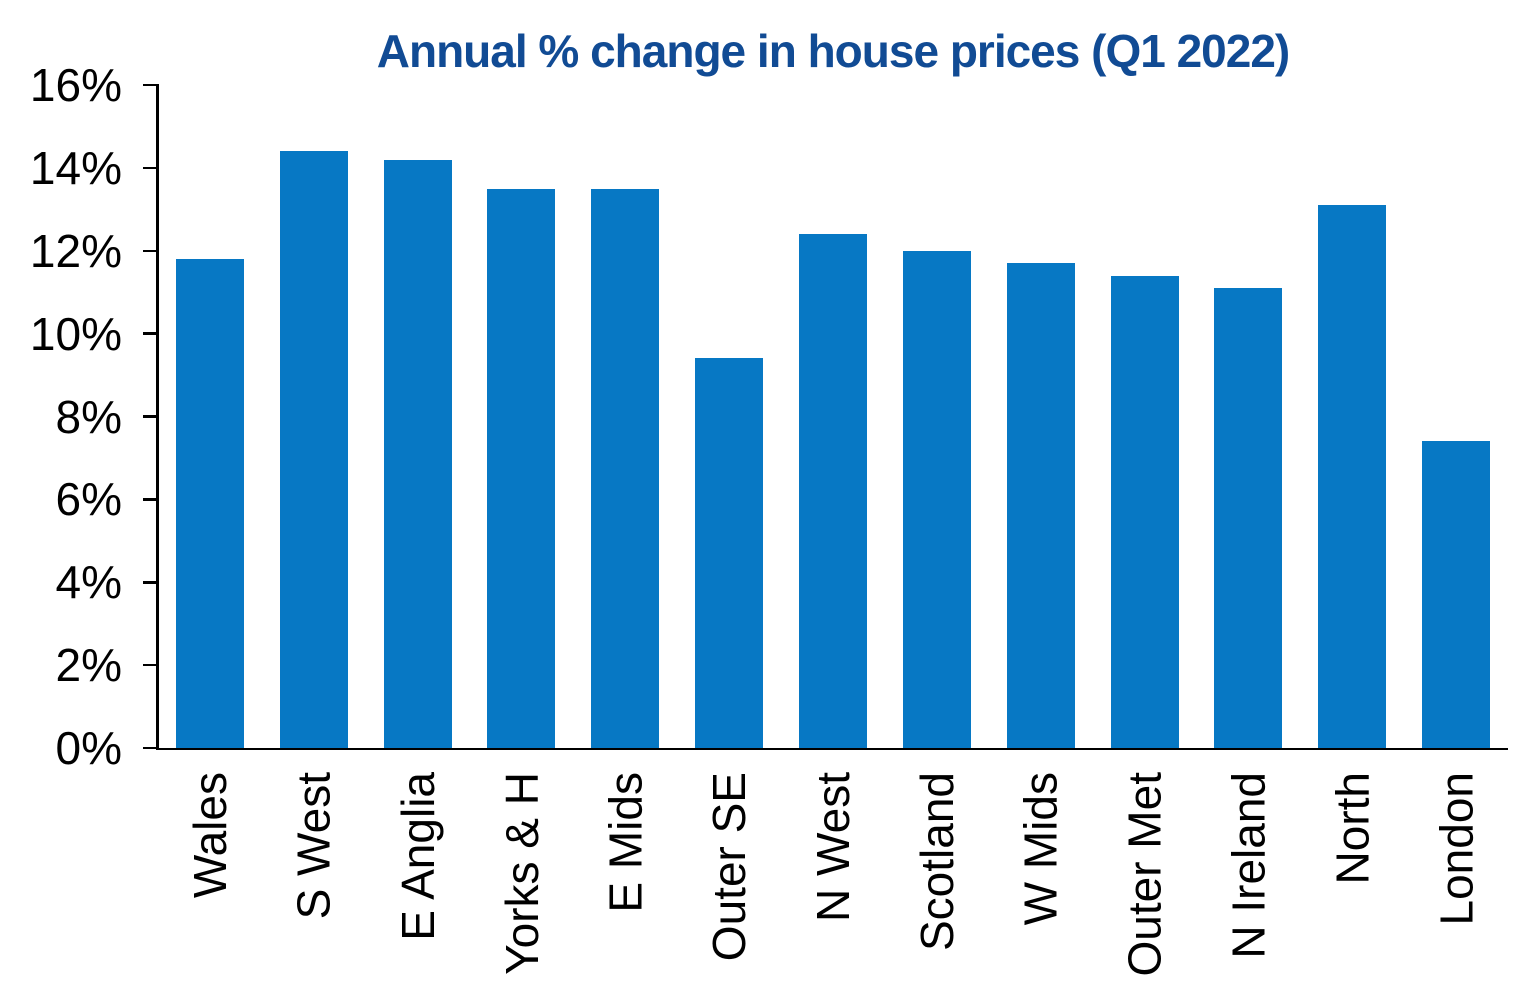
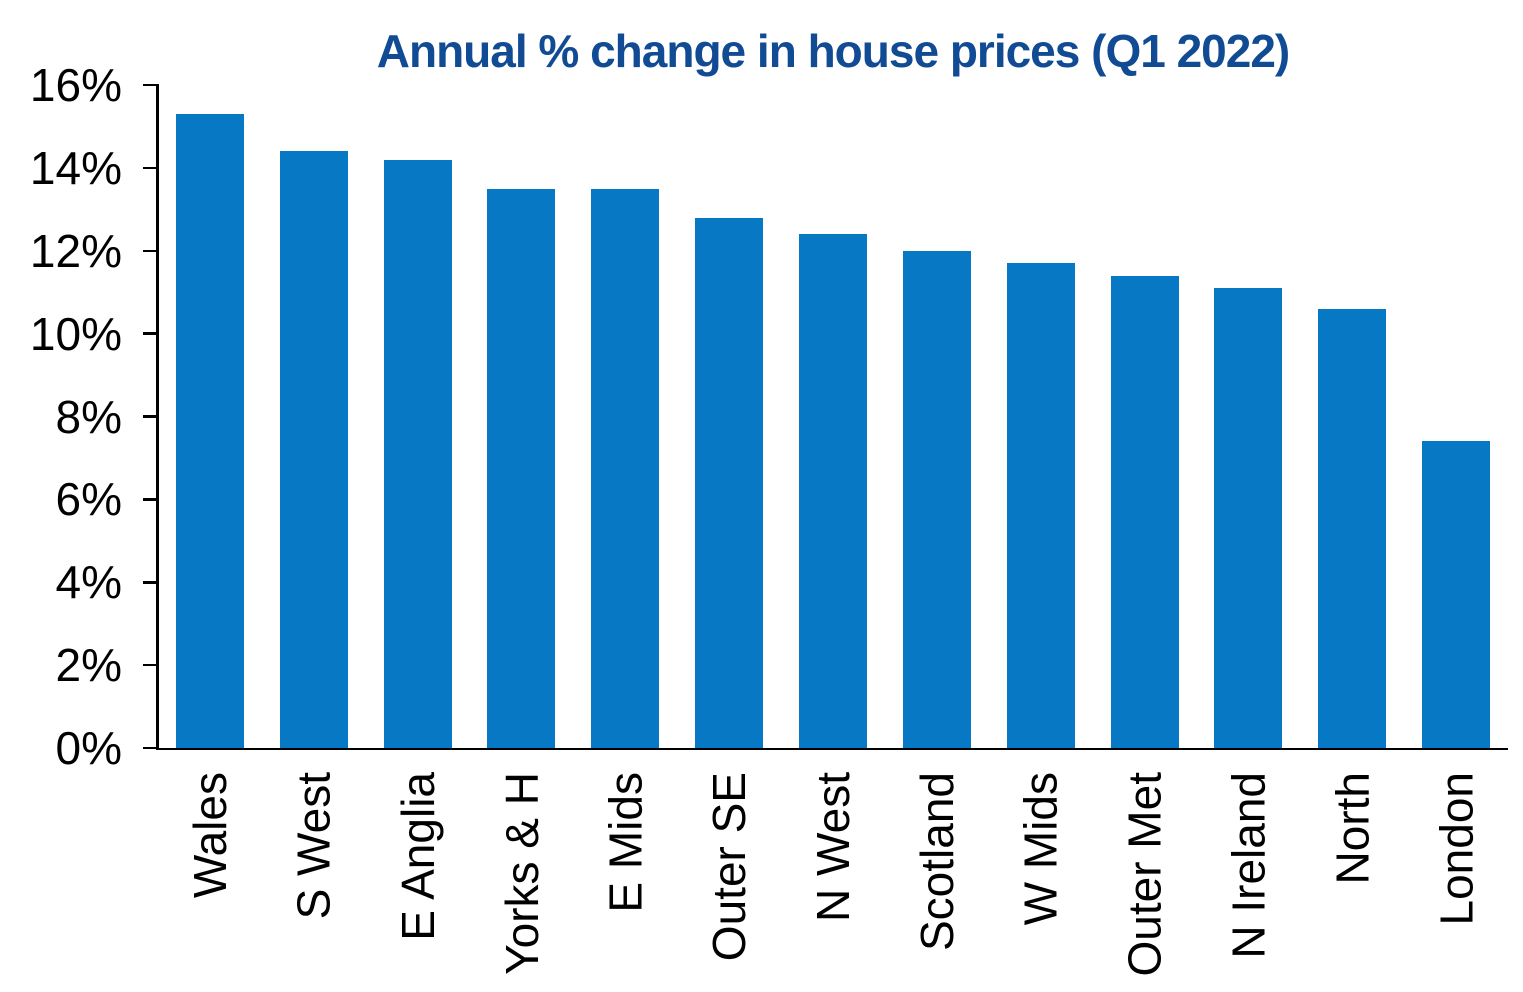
Wales: 11.8% -> 15.3%
Outer SE: 9.4% -> 12.8%
North: 13.1% -> 10.6%
